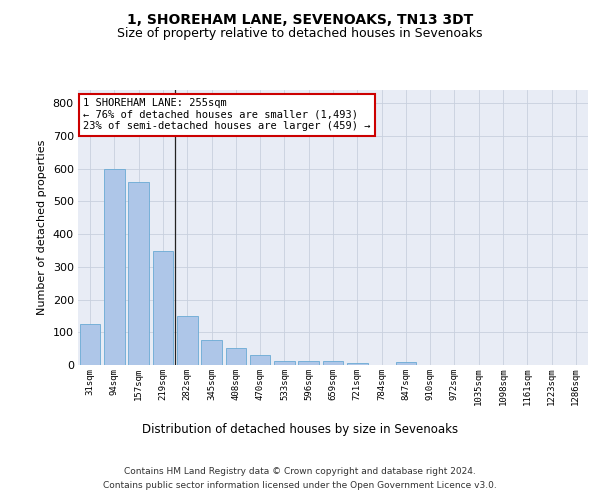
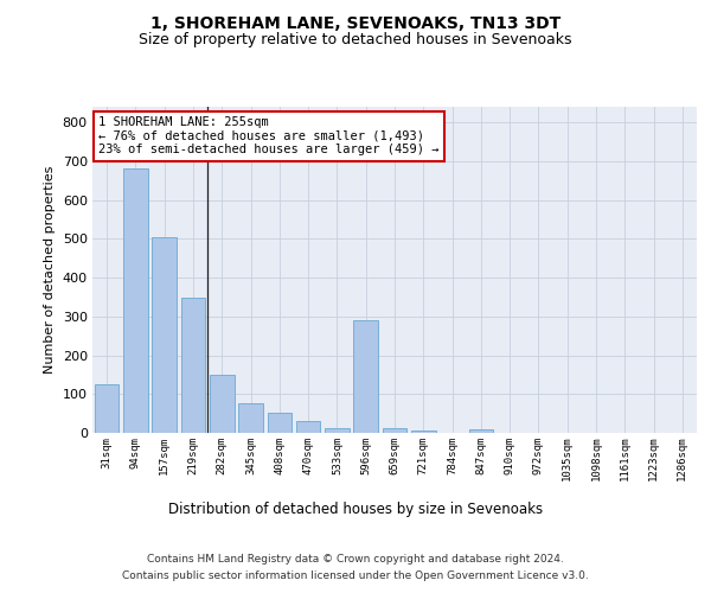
94sqm: 600 -> 680
157sqm: 558 -> 505
596sqm: 12 -> 290
